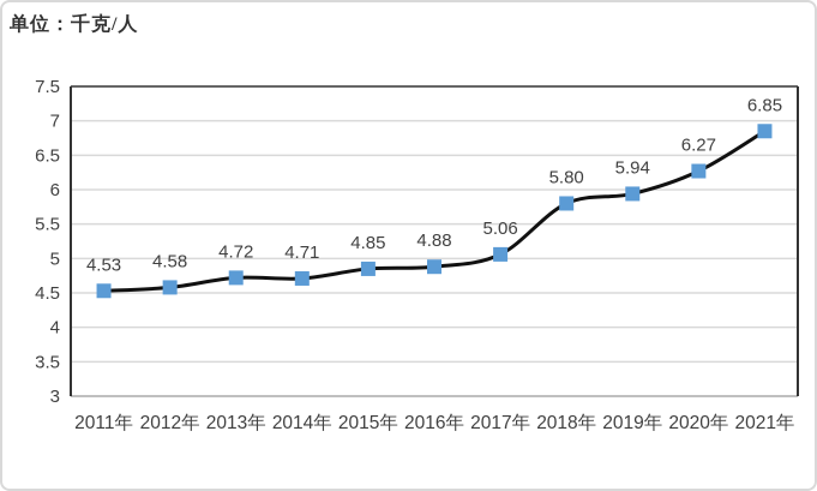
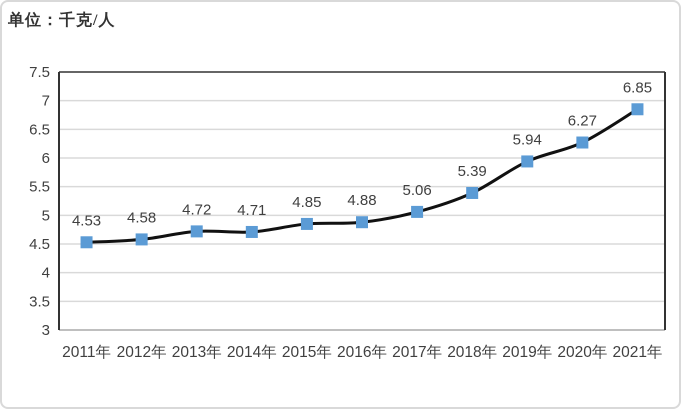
2018年: 5.80 -> 5.39
